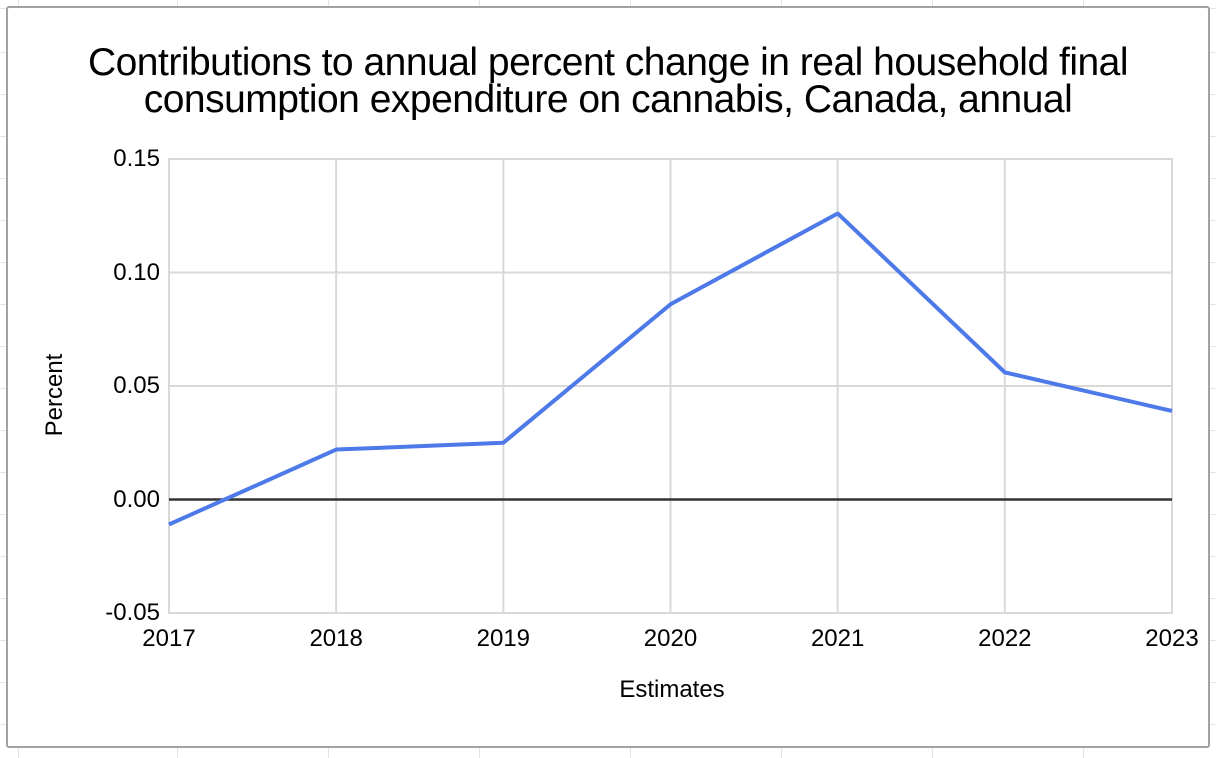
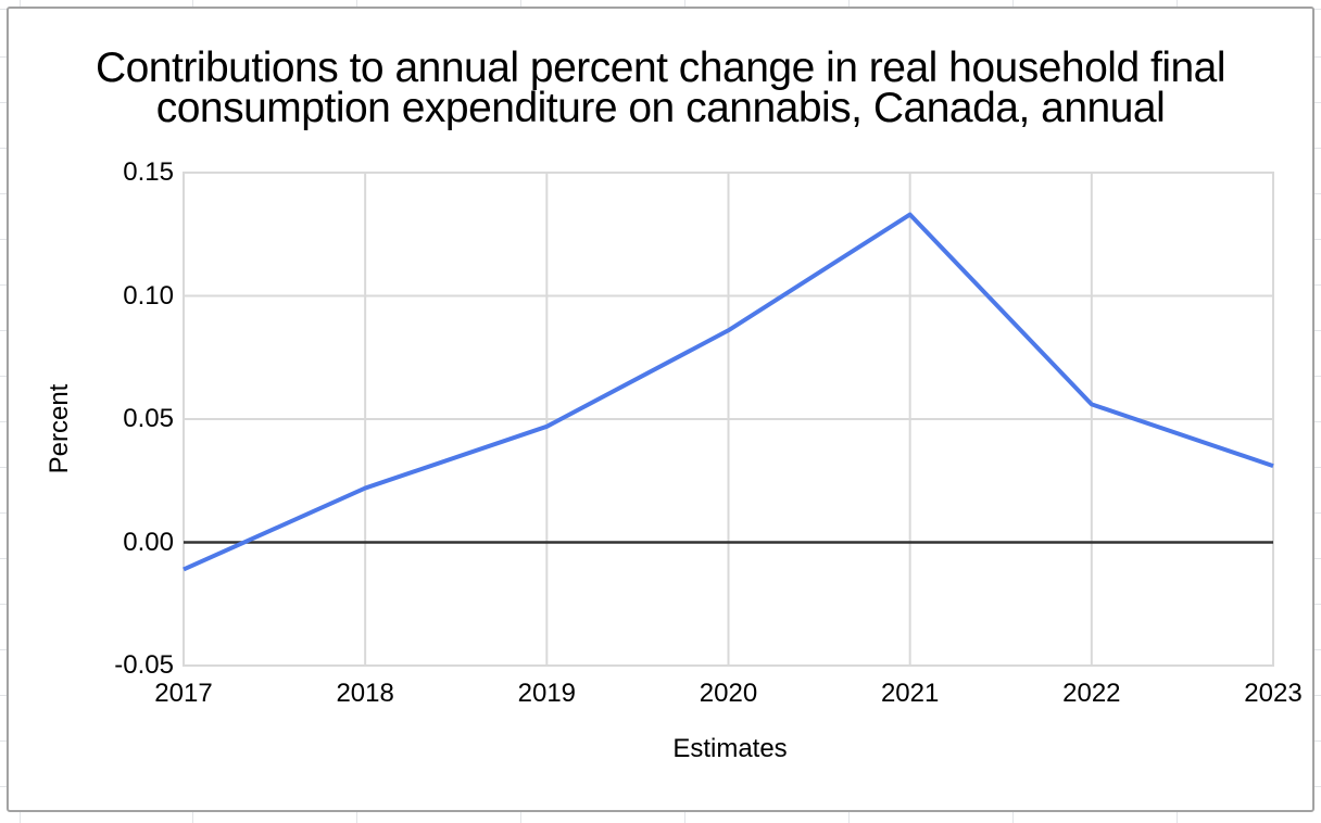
2019: 0.025 -> 0.047
2021: 0.126 -> 0.133
2023: 0.039 -> 0.031
